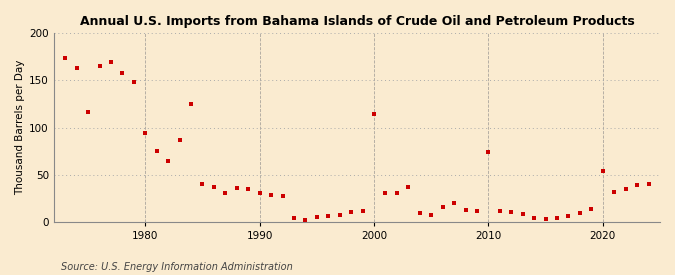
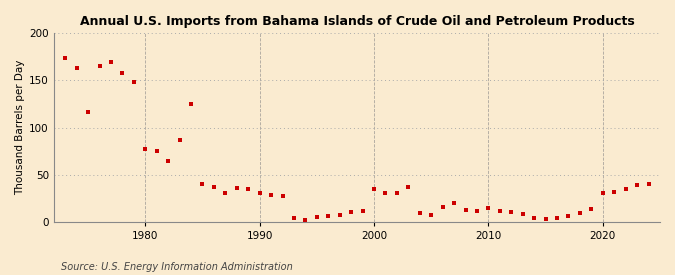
1980: 94 -> 77
2000: 114 -> 35
2010: 74 -> 15
2020: 54 -> 30
